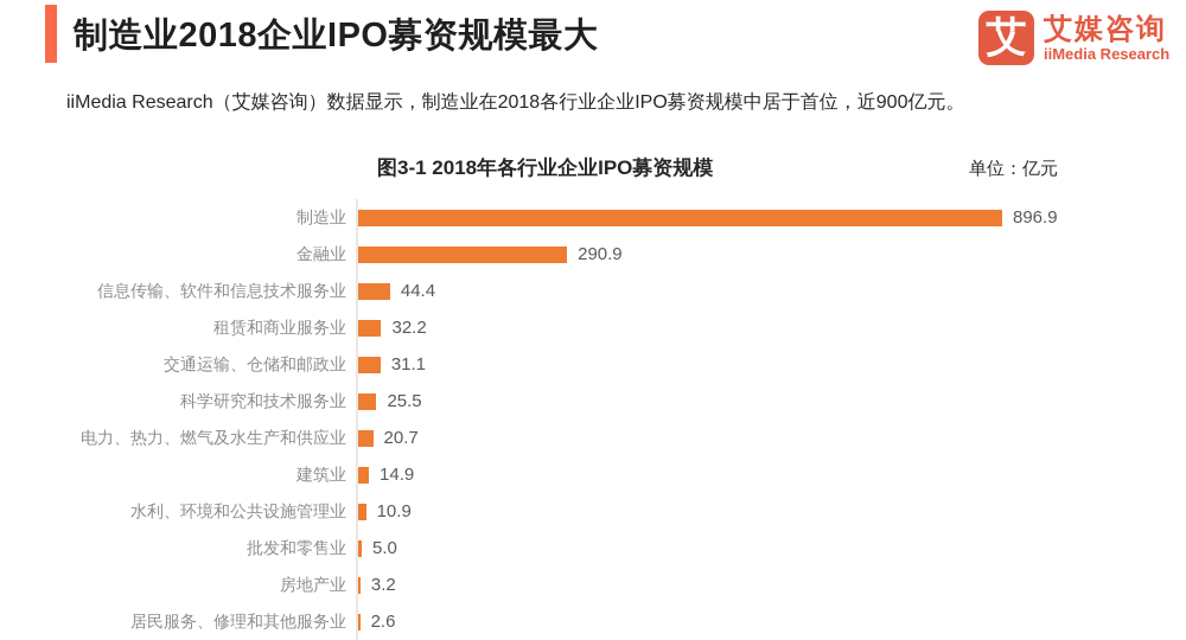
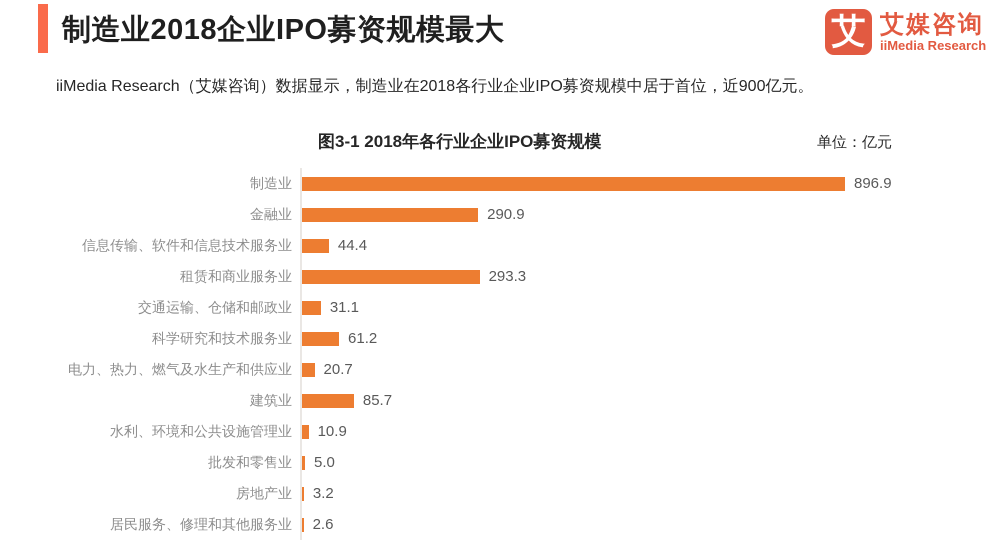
租赁和商业服务业: 32.2 -> 293.3
科学研究和技术服务业: 25.5 -> 61.2
建筑业: 14.9 -> 85.7
